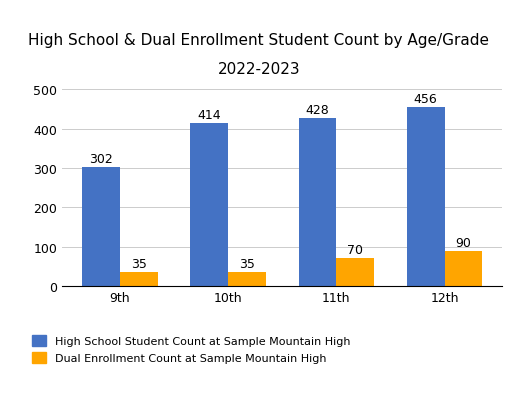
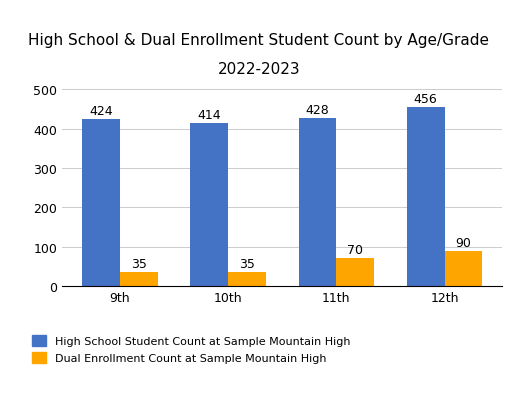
High School Student Count at Sample Mountain High/9th: 302 -> 424
